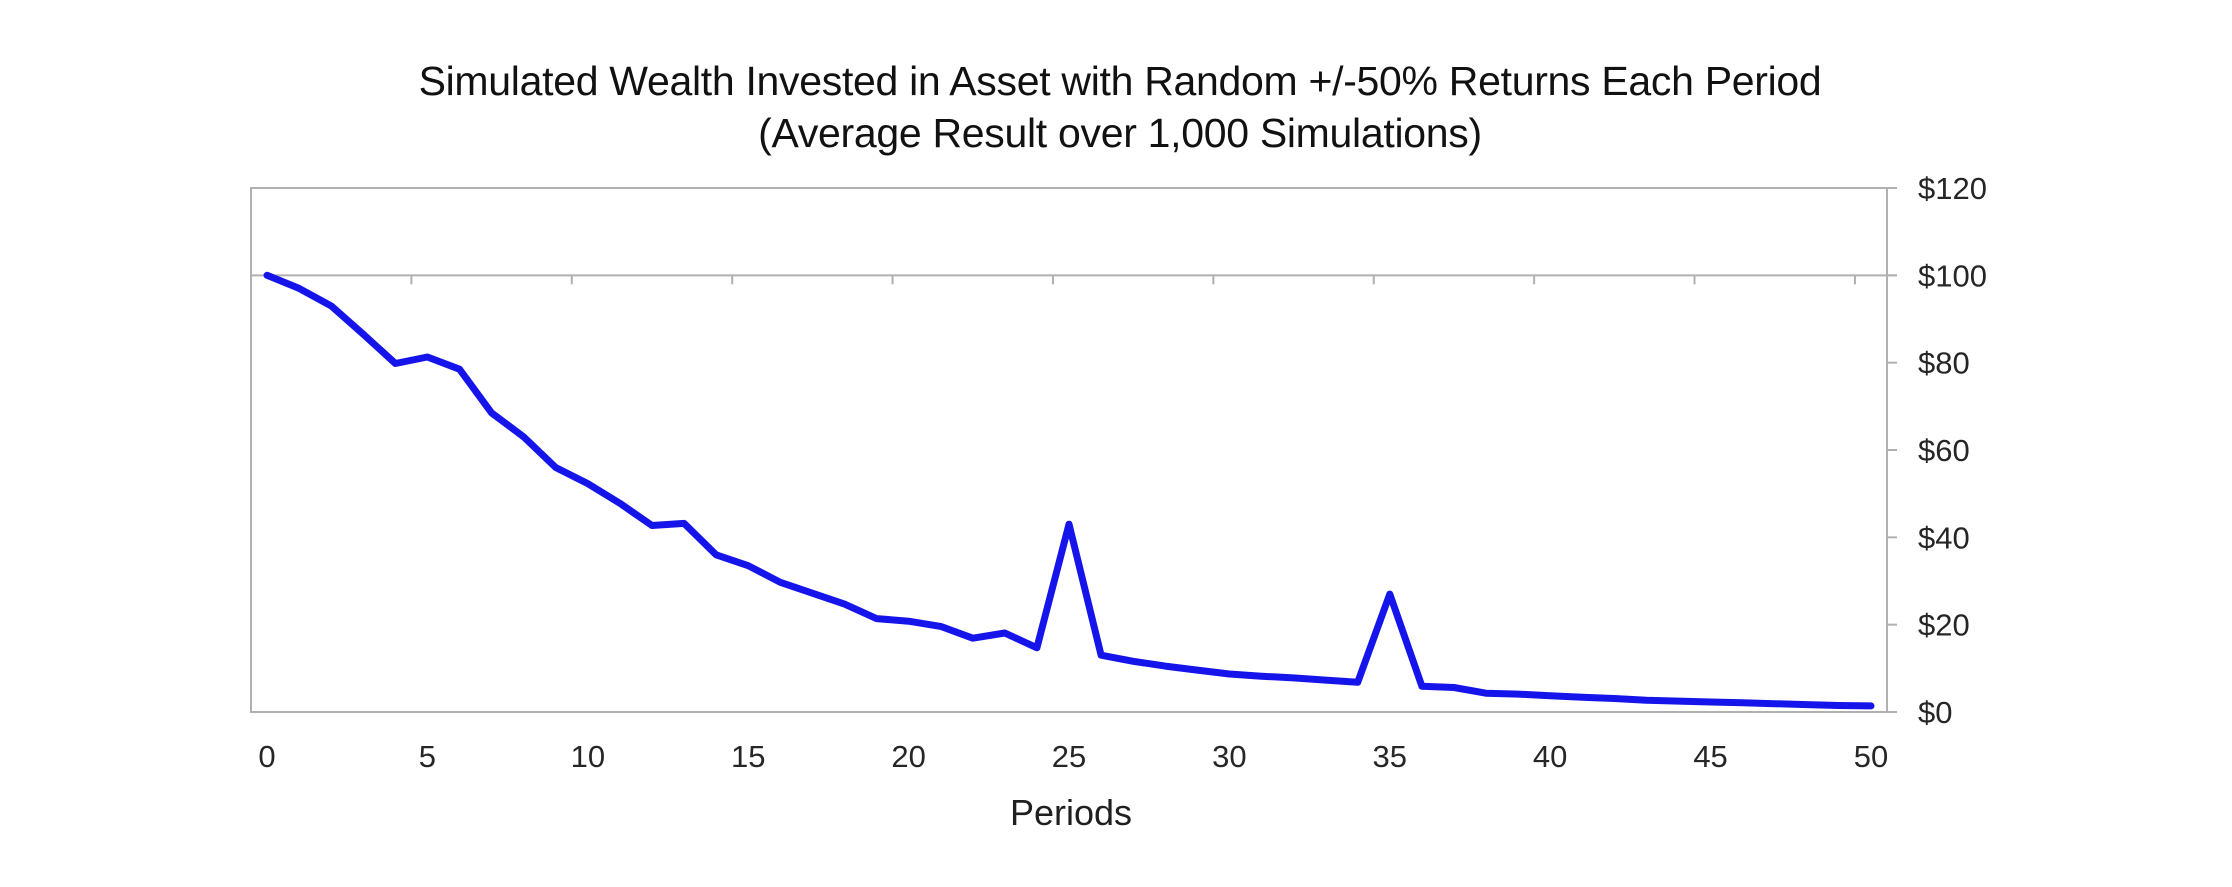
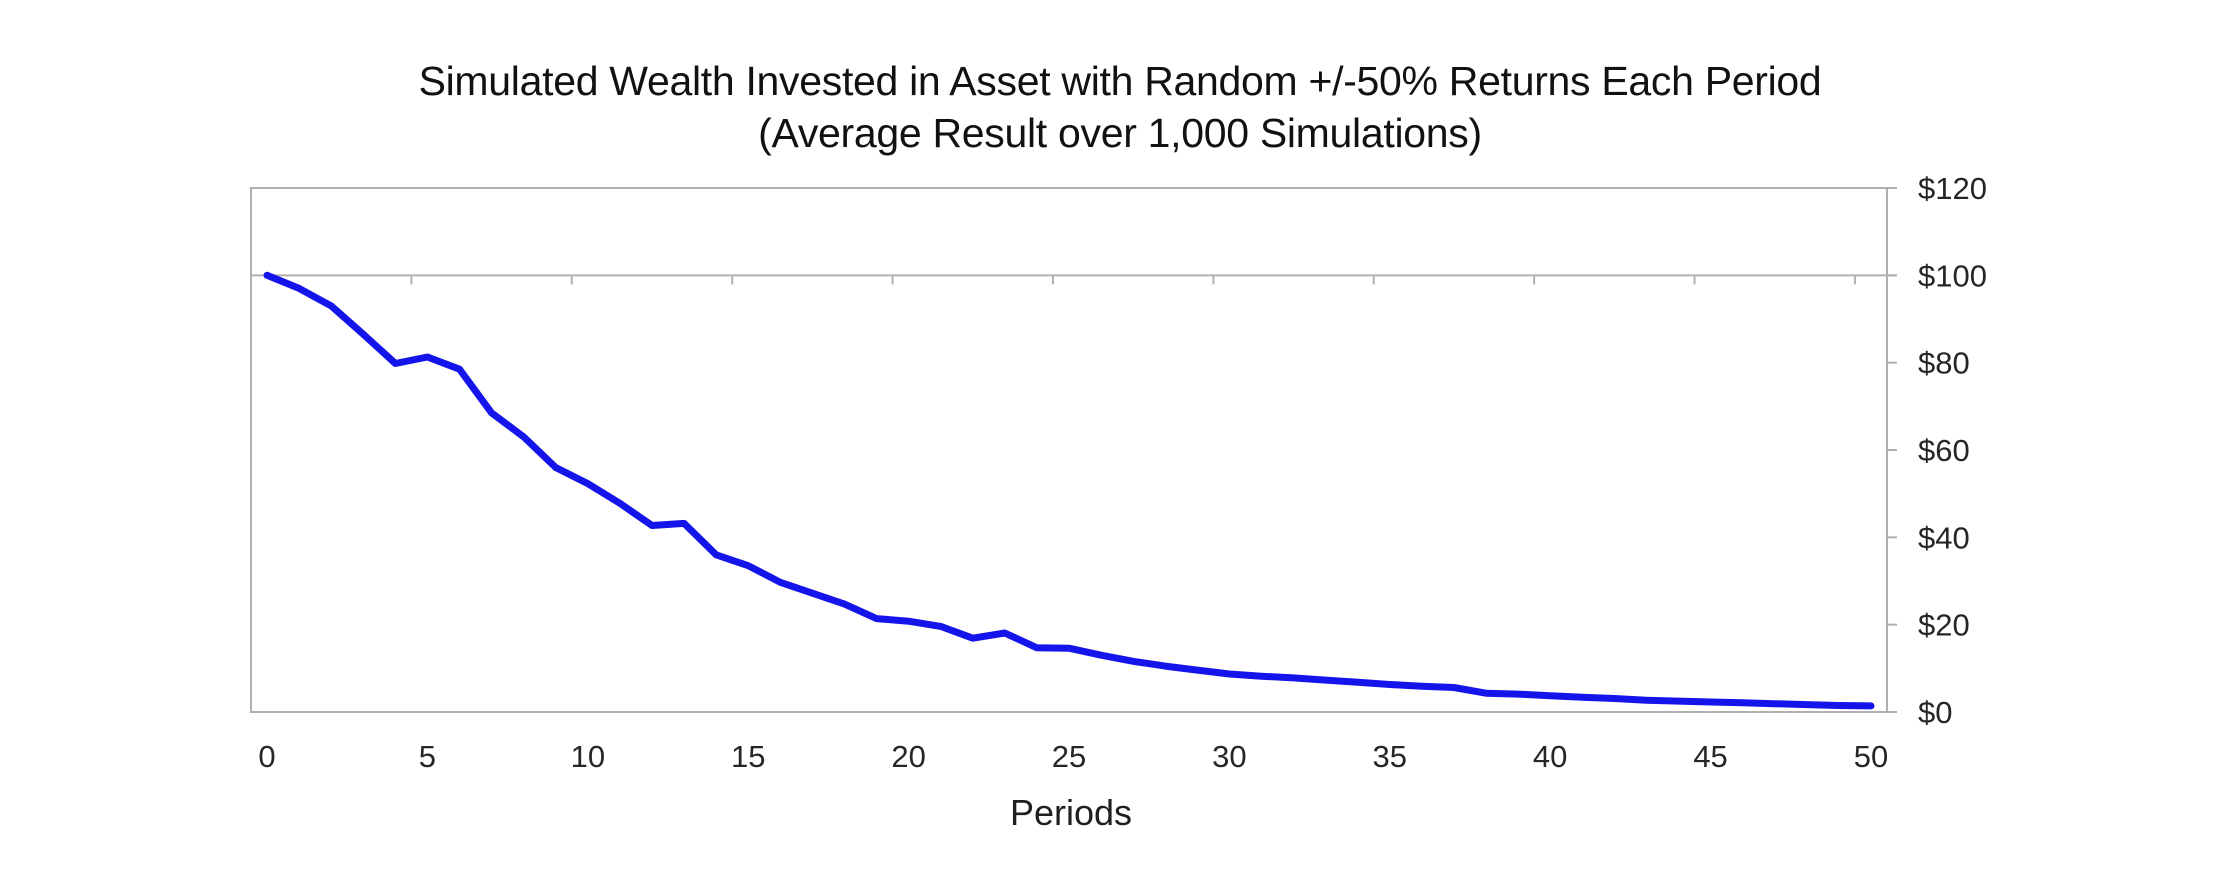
25: $43 -> $15
35: $27 -> $6
